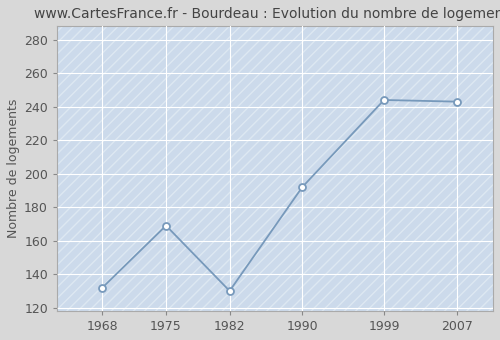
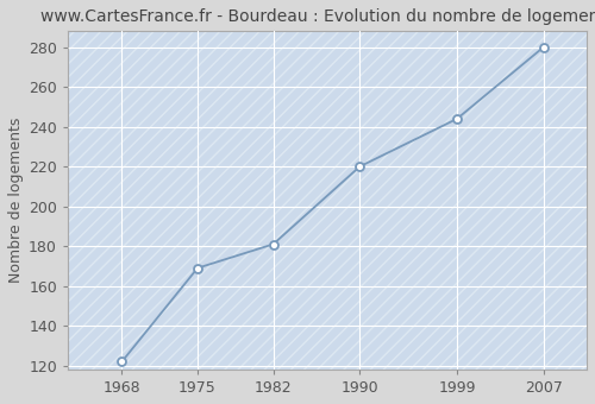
1968: 132 -> 122
1982: 130 -> 181
1990: 192 -> 220
2007: 243 -> 280
